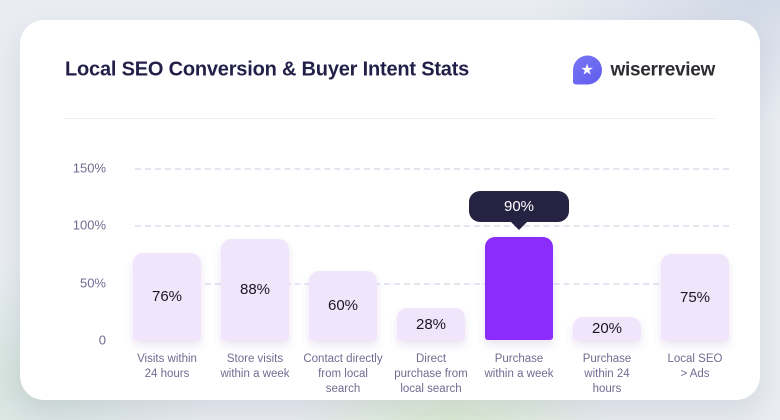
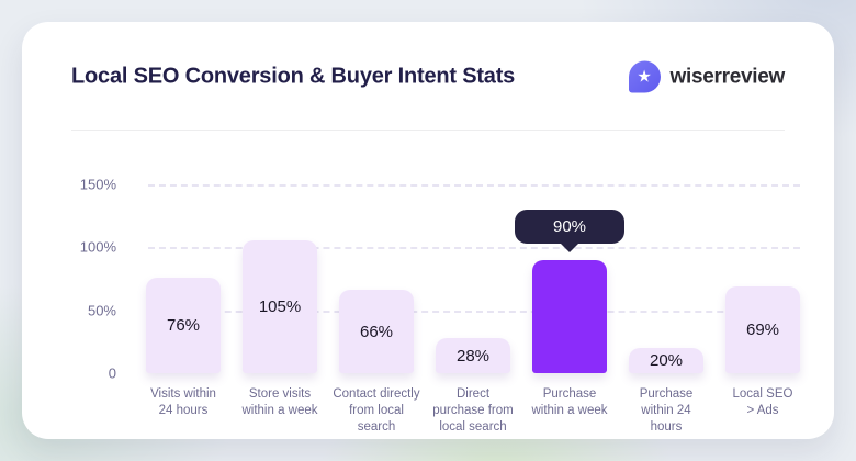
Store visits within a week: 88% -> 105%
Contact directly from local search: 60% -> 66%
Local SEO > Ads: 75% -> 69%
